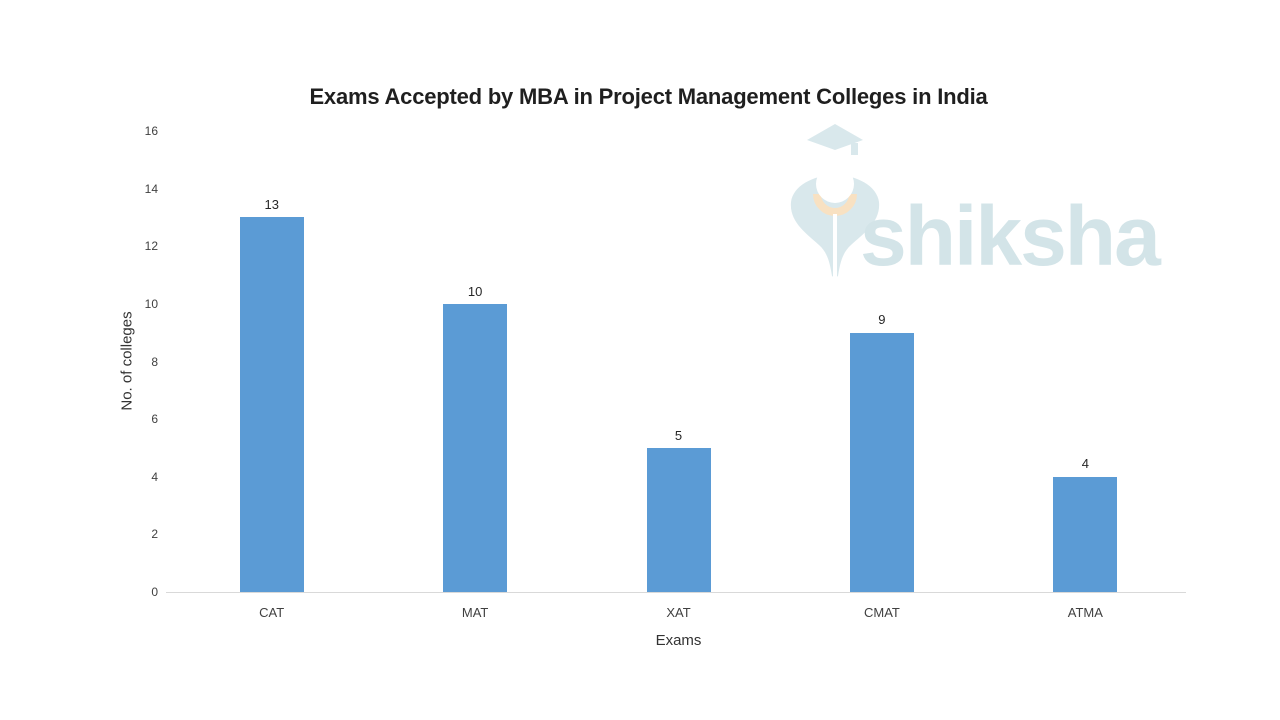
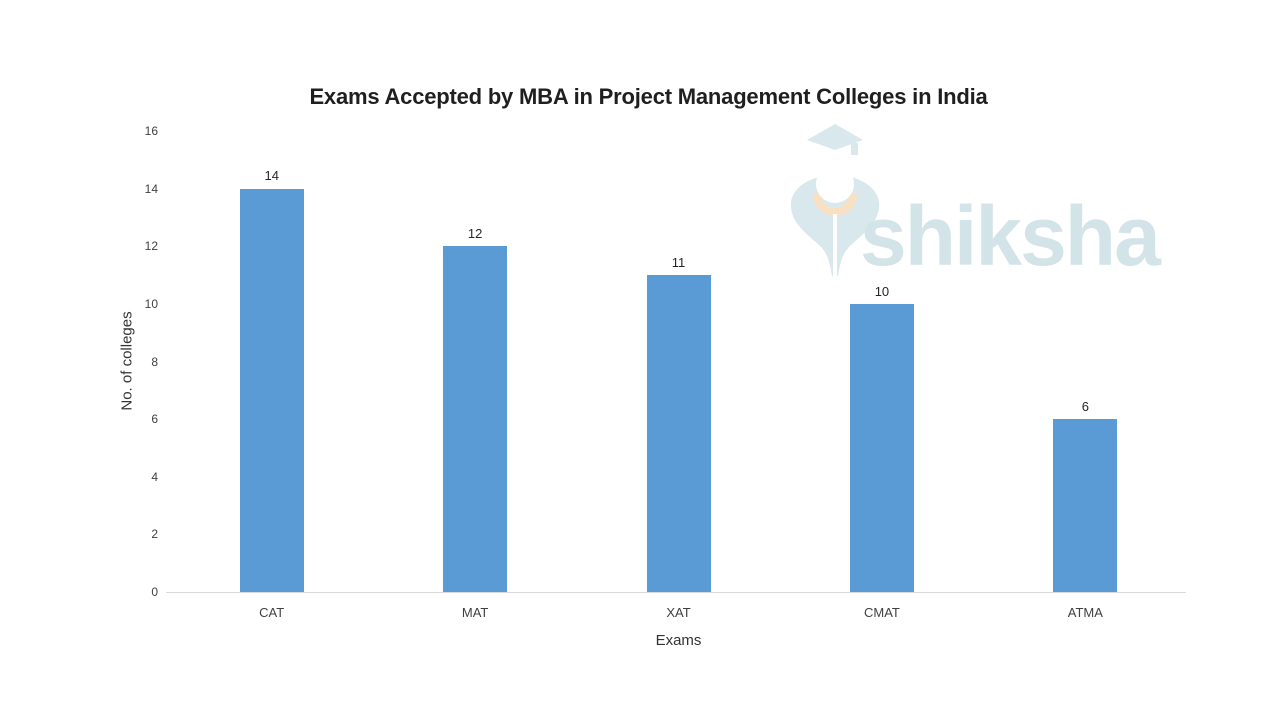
CAT: 13 -> 14
MAT: 10 -> 12
XAT: 5 -> 11
CMAT: 9 -> 10
ATMA: 4 -> 6
